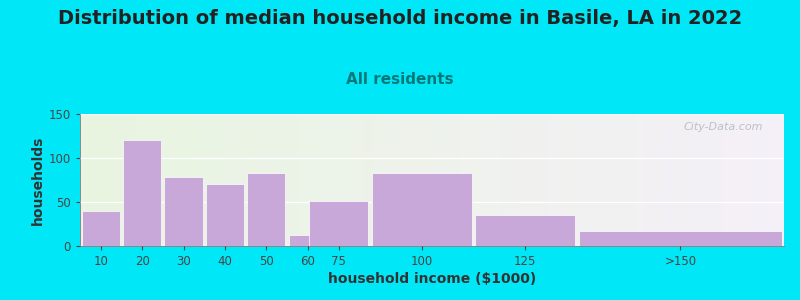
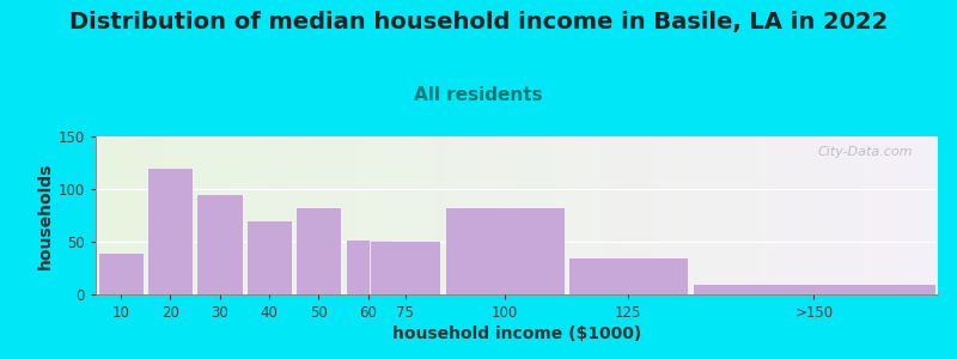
30: 78 -> 96
60: 13 -> 52
>150: 17 -> 10
